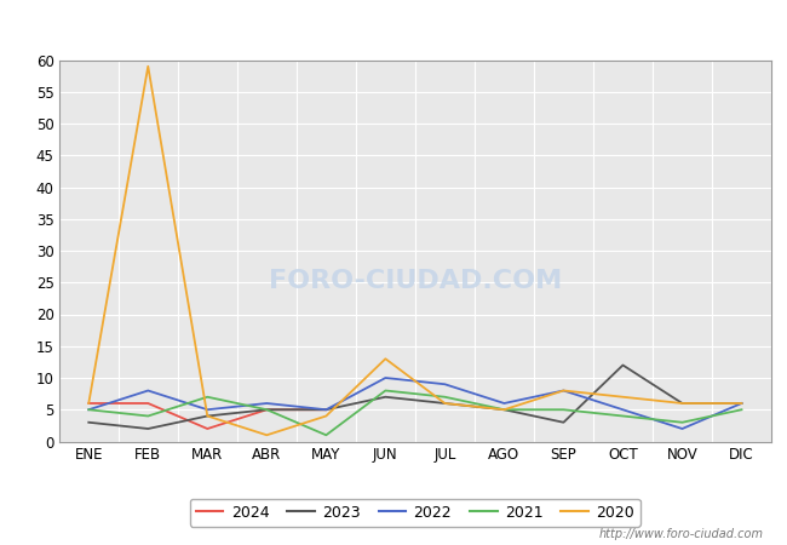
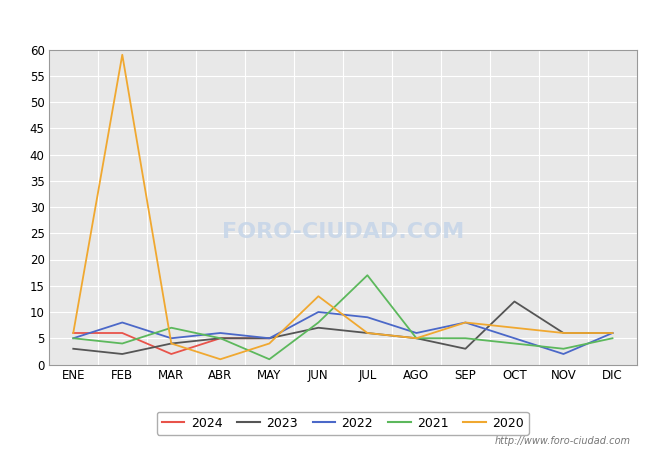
2021/JUL: 7 -> 17
